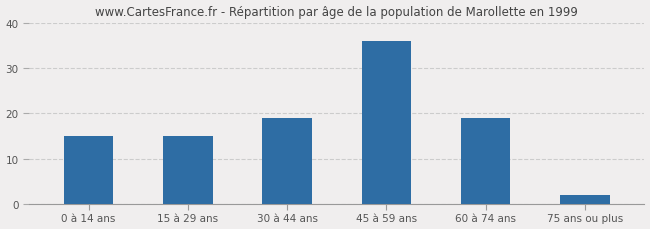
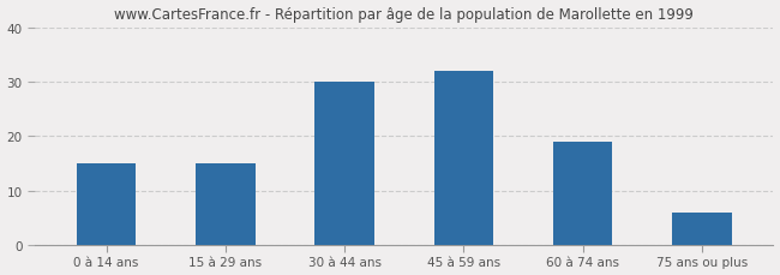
30 à 44 ans: 19 -> 30
45 à 59 ans: 36 -> 32
75 ans ou plus: 2 -> 6
